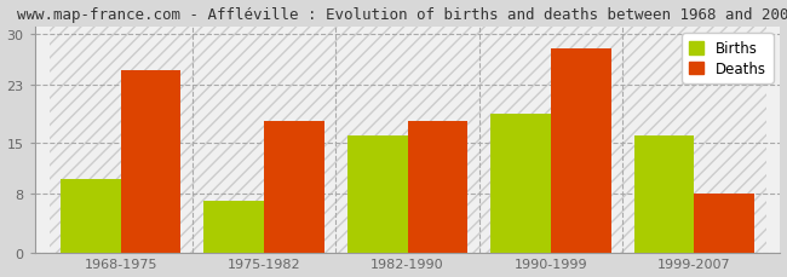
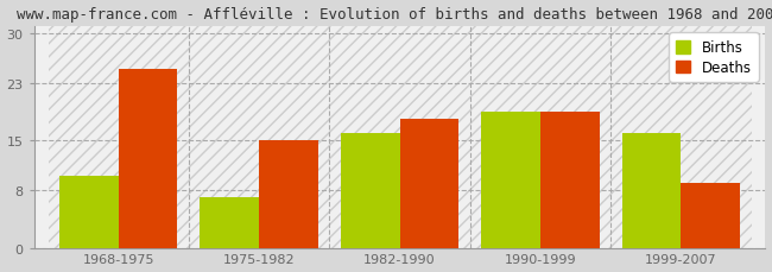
Deaths/1975-1982: 18 -> 15
Deaths/1990-1999: 28 -> 19
Deaths/1999-2007: 8 -> 9
